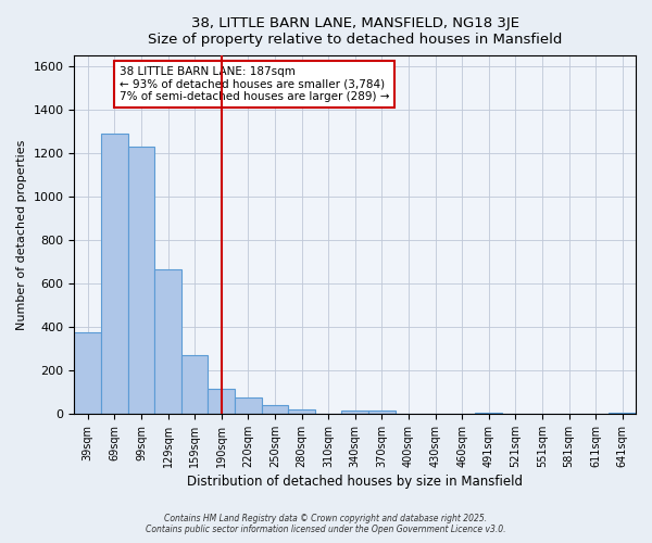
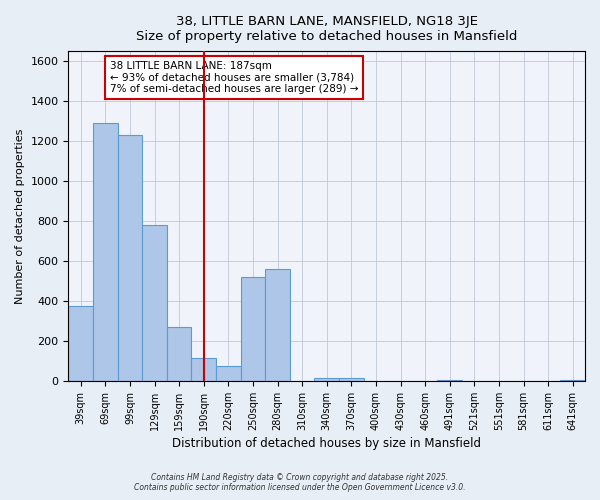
129sqm: 660 -> 780
250sqm: 40 -> 520
280sqm: 20 -> 560
